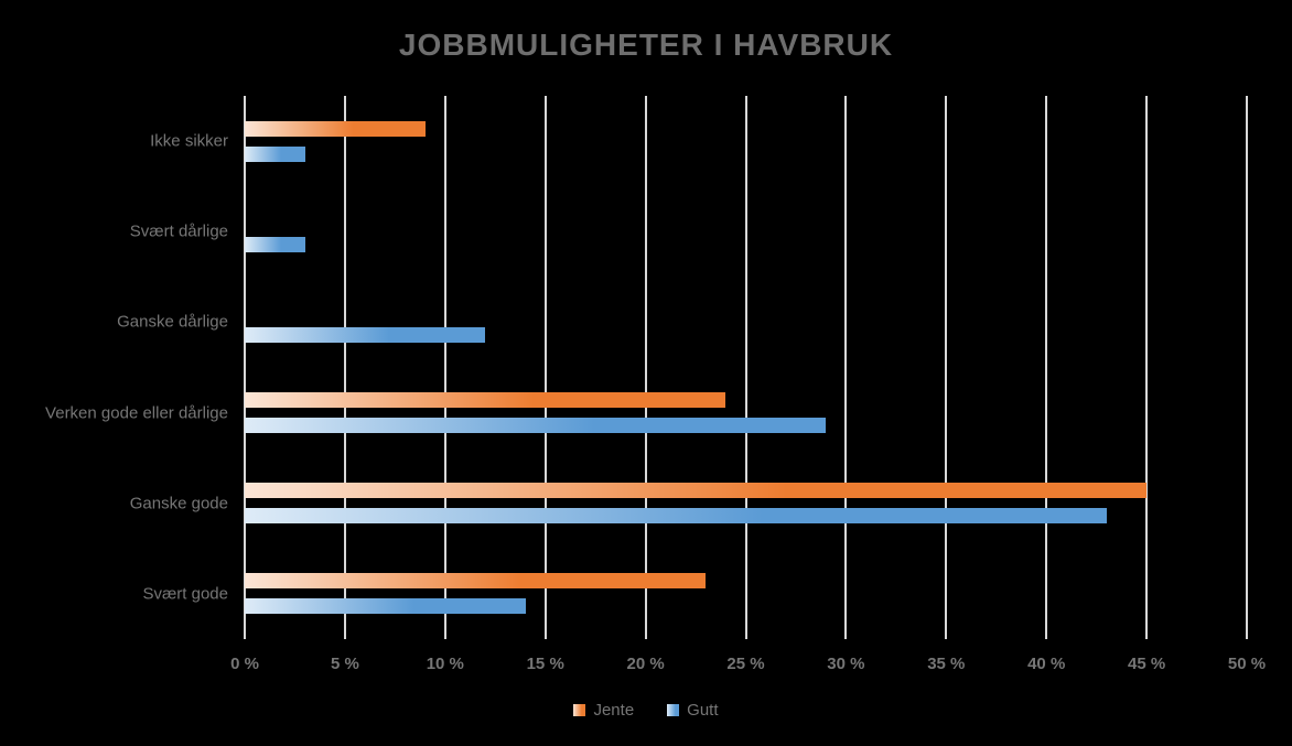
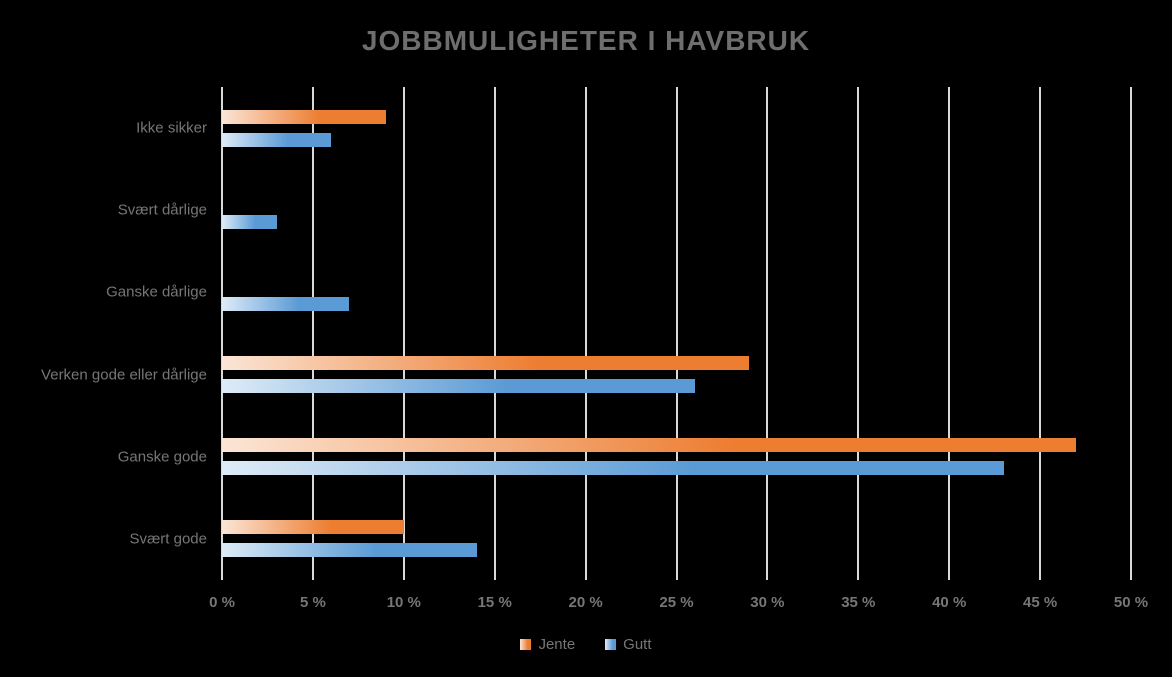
Gutt/Ikke sikker: 3% -> 6%
Gutt/Ganske dårlige: 12% -> 7%
Jente/Verken gode eller dårlige: 24% -> 29%
Gutt/Verken gode eller dårlige: 29% -> 26%
Jente/Ganske gode: 45% -> 47%
Jente/Svært gode: 23% -> 10%
